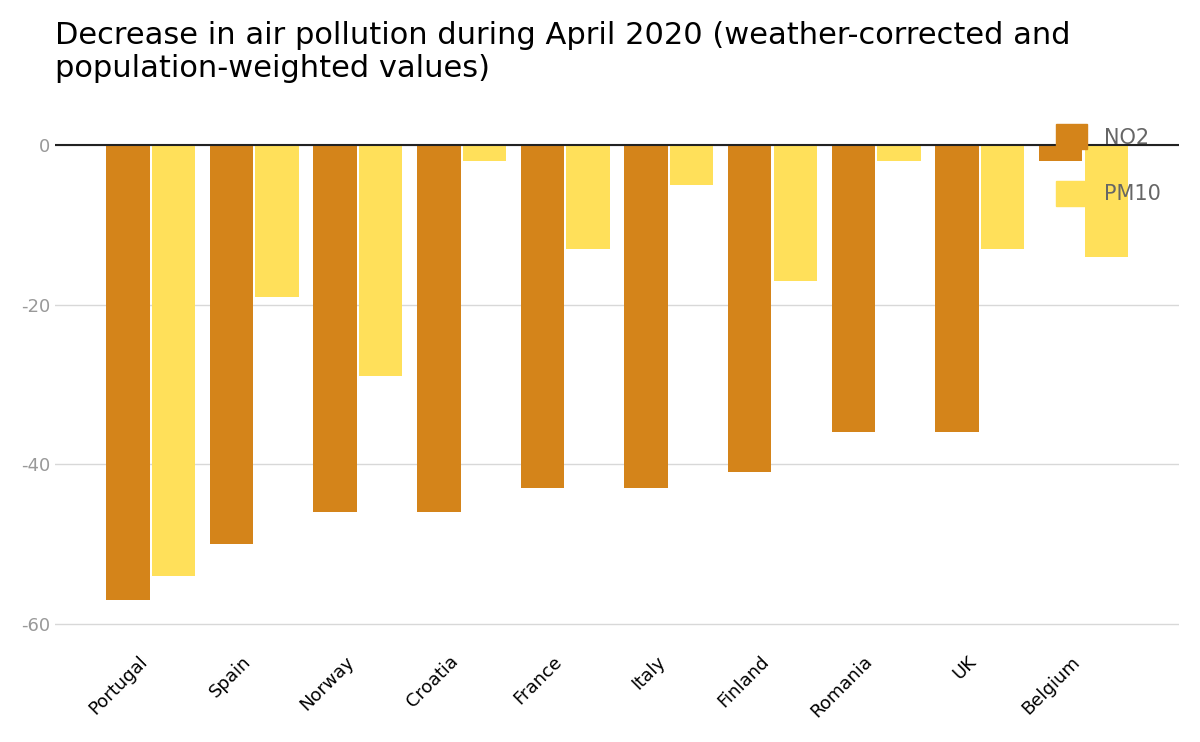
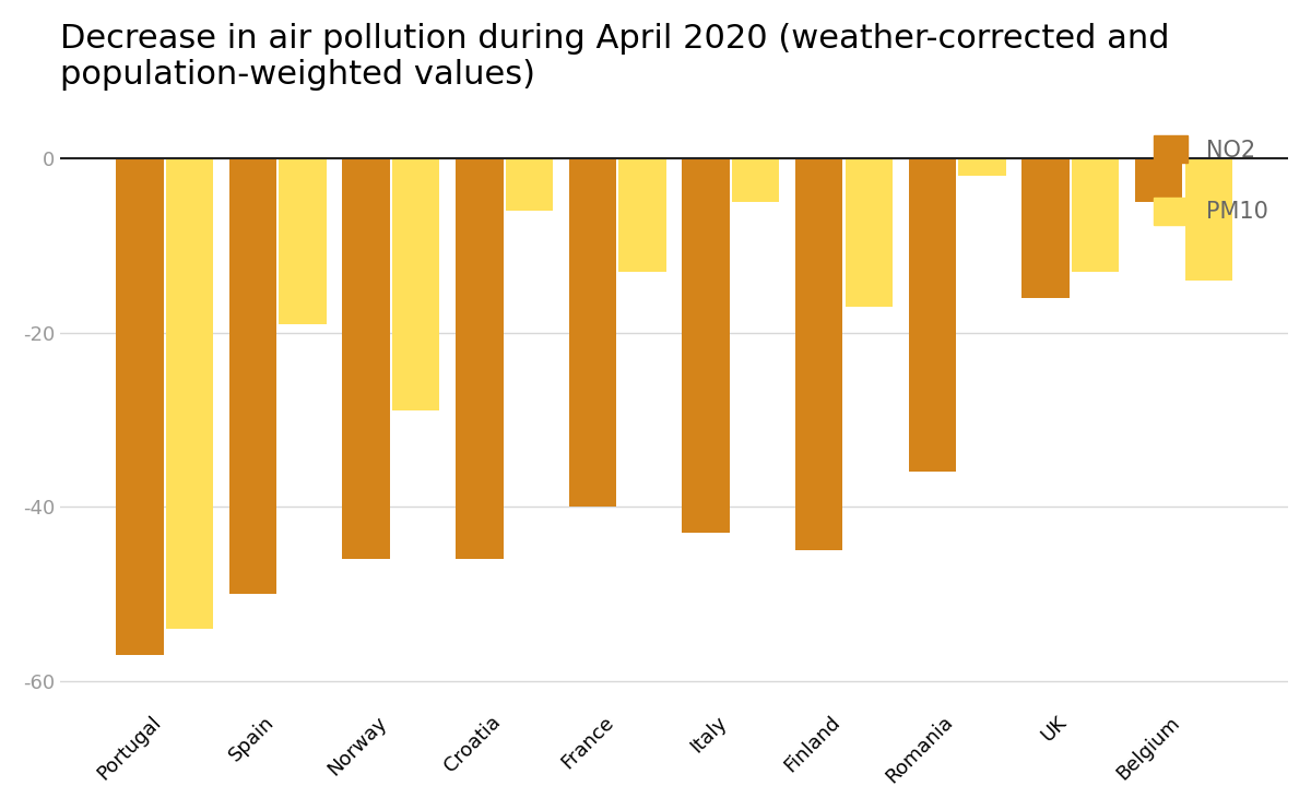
PM10/Croatia: -2 -> -6
NO2/France: -43 -> -40
NO2/Finland: -41 -> -45
NO2/UK: -36 -> -16
NO2/Belgium: -2 -> -5
